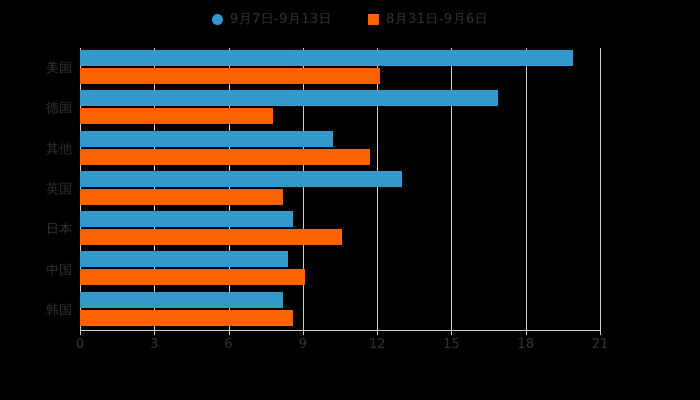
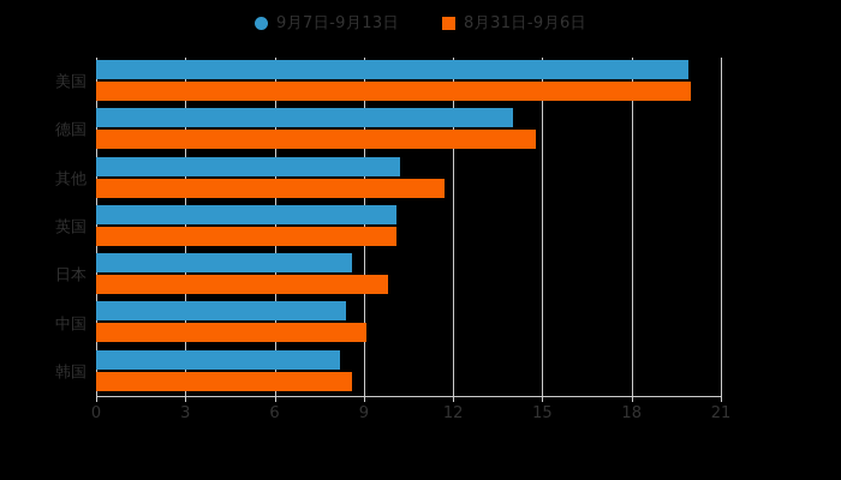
8月31日-9月6日/美国: 12.1 -> 20.0
9月7日-9月13日/德国: 16.9 -> 14.0
8月31日-9月6日/德国: 7.8 -> 14.8
9月7日-9月13日/英国: 13.0 -> 10.1
8月31日-9月6日/英国: 8.2 -> 10.1
8月31日-9月6日/日本: 10.6 -> 9.8
